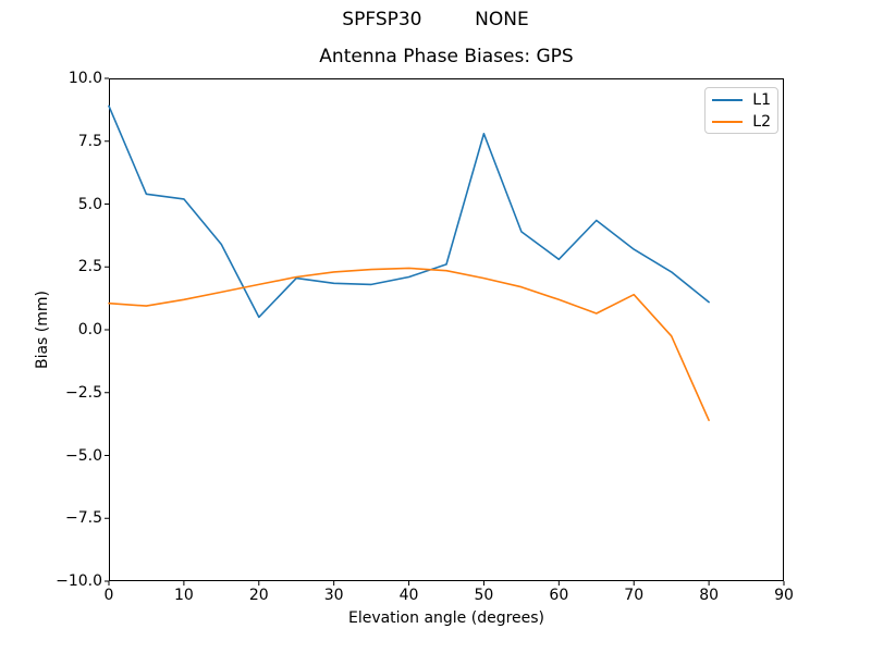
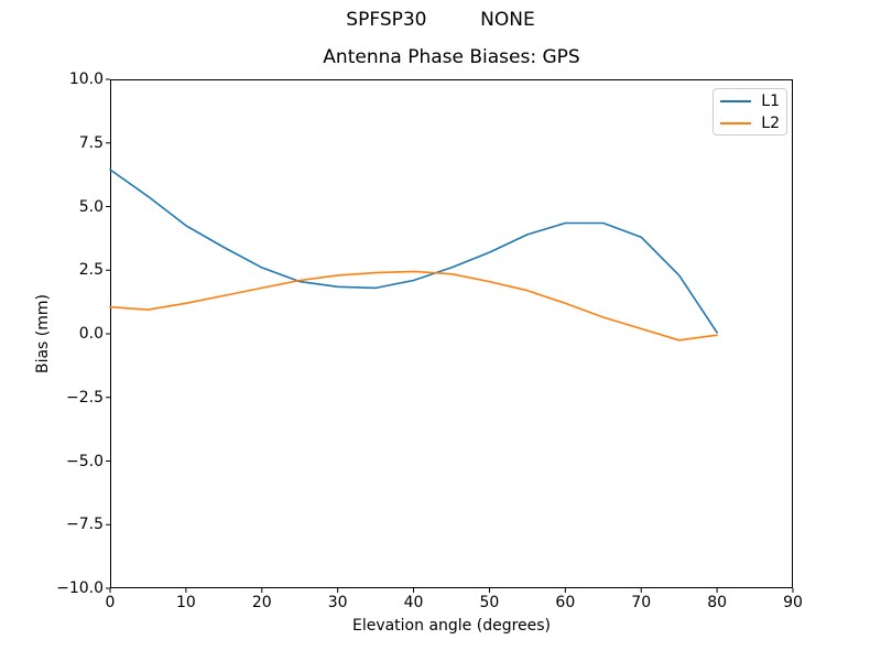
L1/0: 8.9 -> 6.5
L1/10: 5.2 -> 4.2
L1/20: 0.5 -> 2.6
L1/50: 7.8 -> 3.2
L1/60: 2.8 -> 4.3
L1/70: 3.2 -> 3.8
L2/70: 1.4 -> 0.2
L1/80: 1.1 -> 0.1
L2/80: -3.6 -> -0.1
